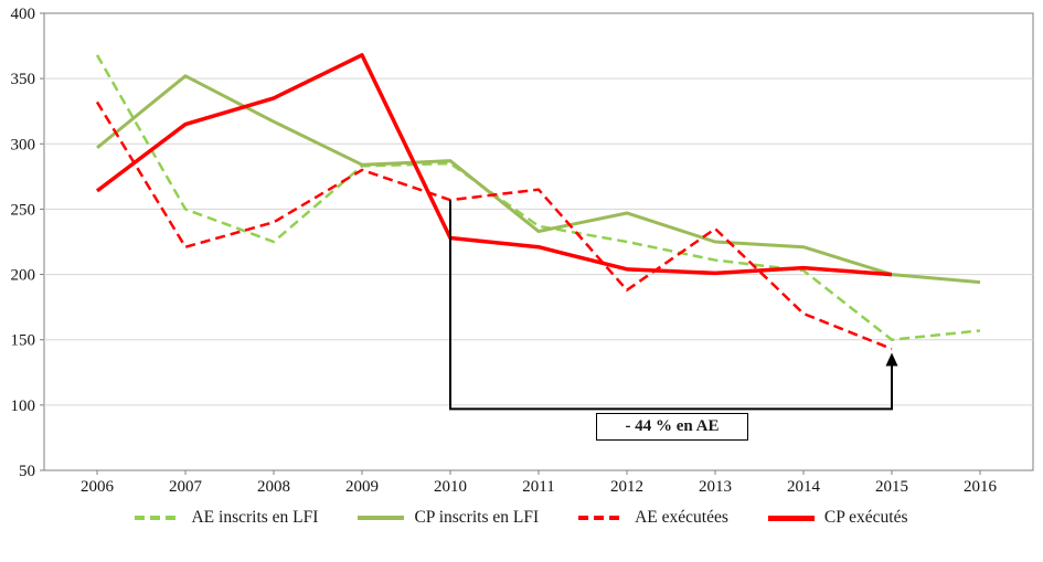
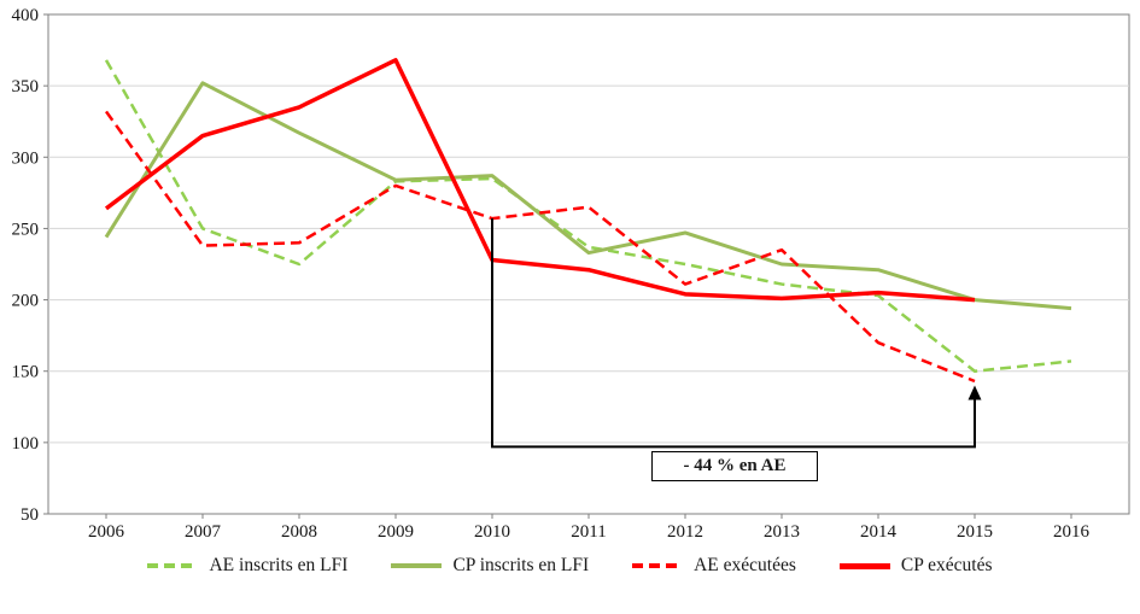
CP inscrits en LFI/2006: 297 -> 244
AE exécutées/2007: 221 -> 238
AE exécutées/2012: 188 -> 211
